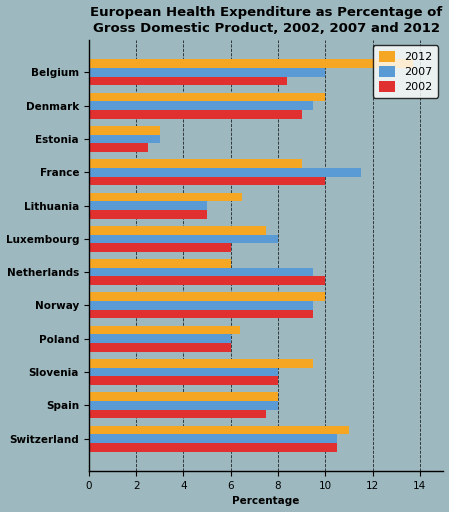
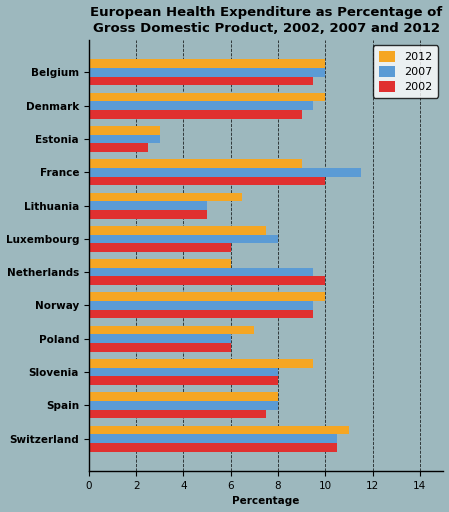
2012/Belgium: 13.7 -> 10.0
2002/Belgium: 8.4 -> 9.5
2012/Poland: 6.4 -> 7.0
